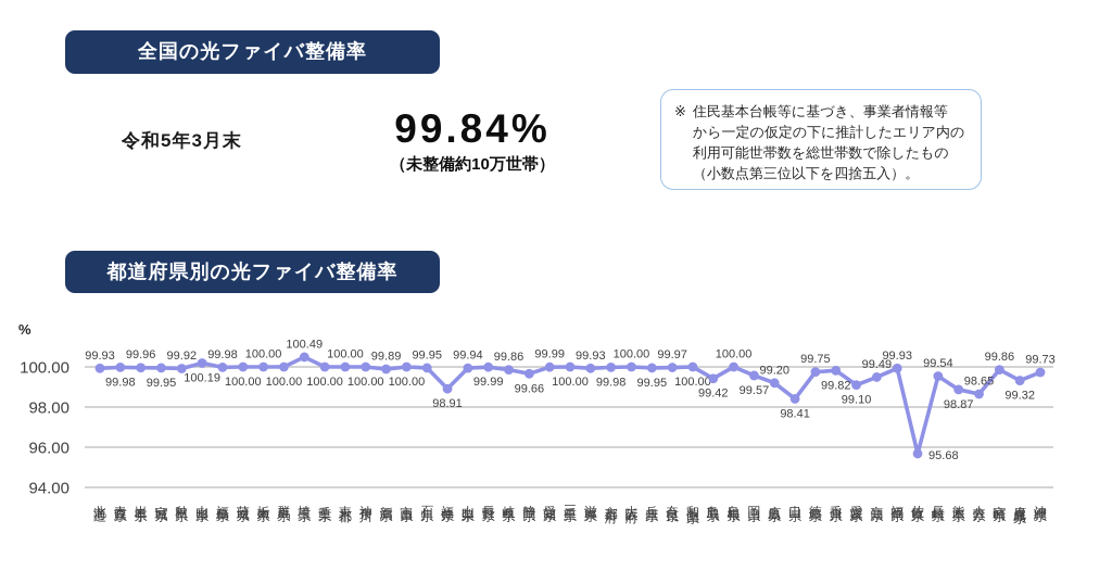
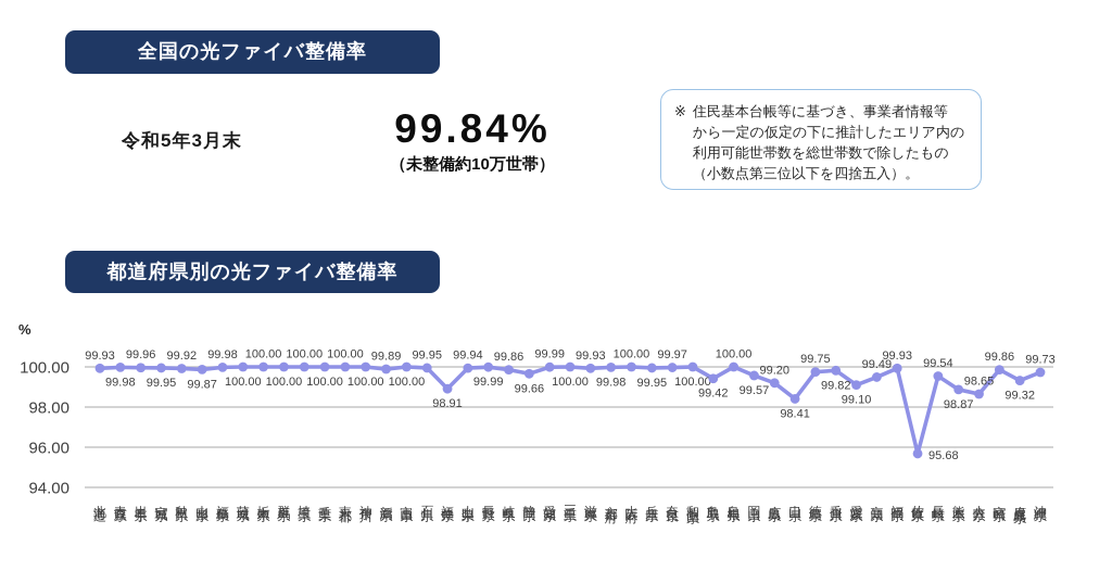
山形県: 100.19 -> 99.87
埼玉県: 100.49 -> 100.00
